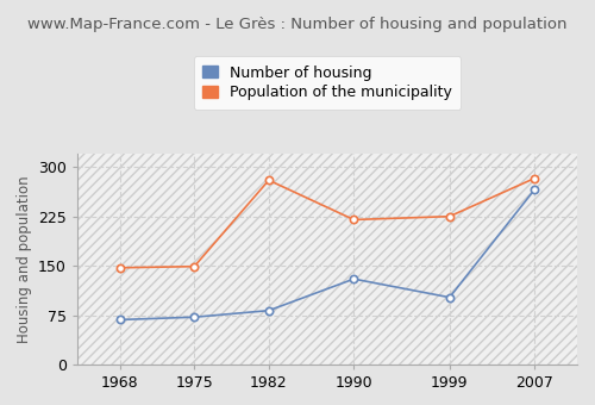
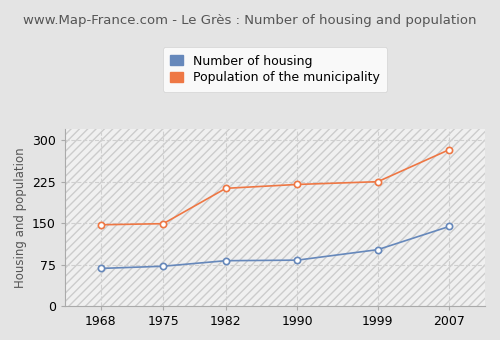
Population of the municipality/1982: 280 -> 213
Number of housing/1990: 130 -> 83
Number of housing/2007: 266 -> 144
